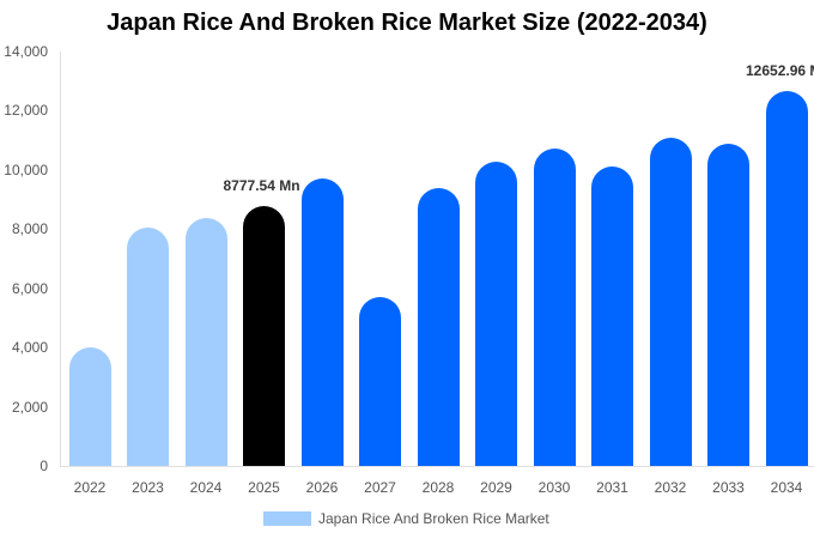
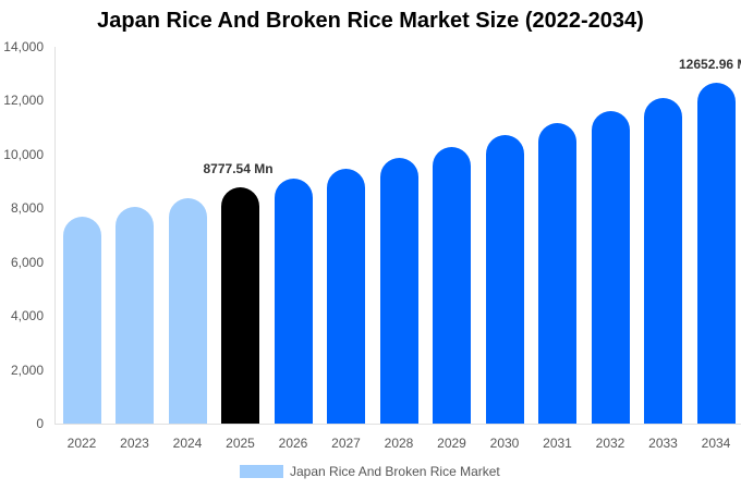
2022: 4000 -> 7700
2026: 9700 -> 9100
2027: 5700 -> 9500
2028: 9400 -> 9900
2031: 10100 -> 11200
2032: 11100 -> 11600
2033: 10900 -> 12100
